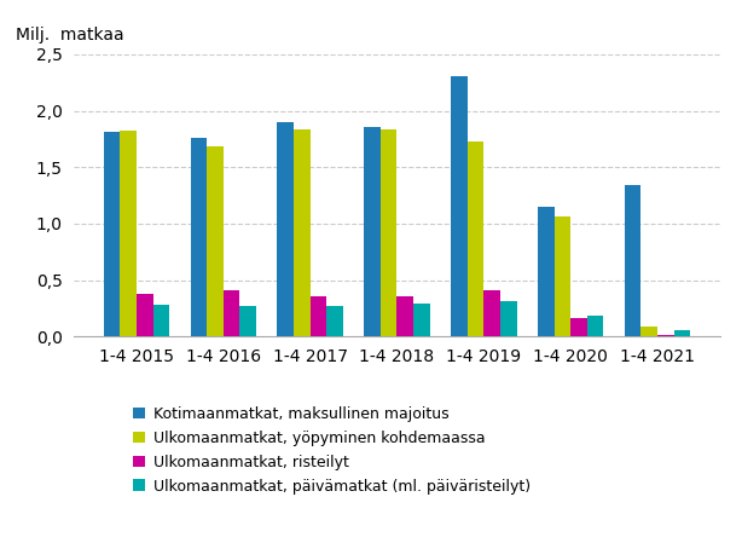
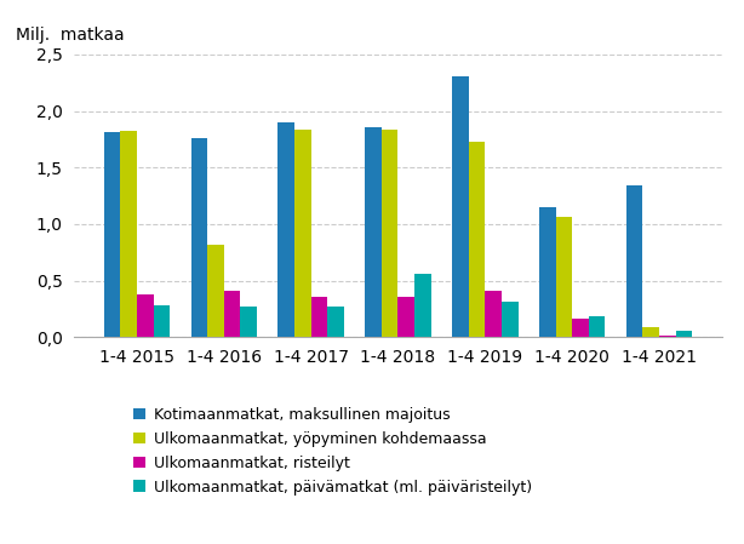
Ulkomaanmatkat, yöpyminen kohdemaassa/1-4 2016: 1,68 -> 0,82
Ulkomaanmatkat, päivämatkat (ml. päiväristeilyt)/1-4 2018: 0,29 -> 0,56
